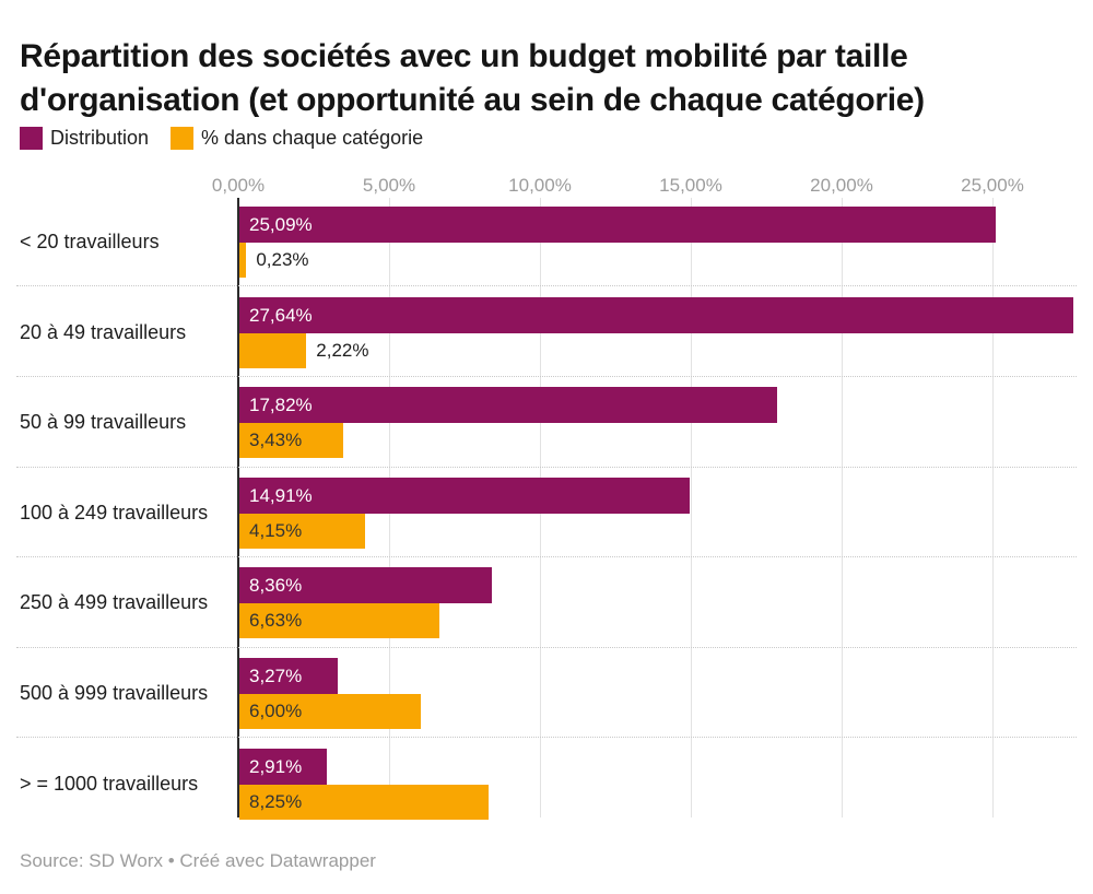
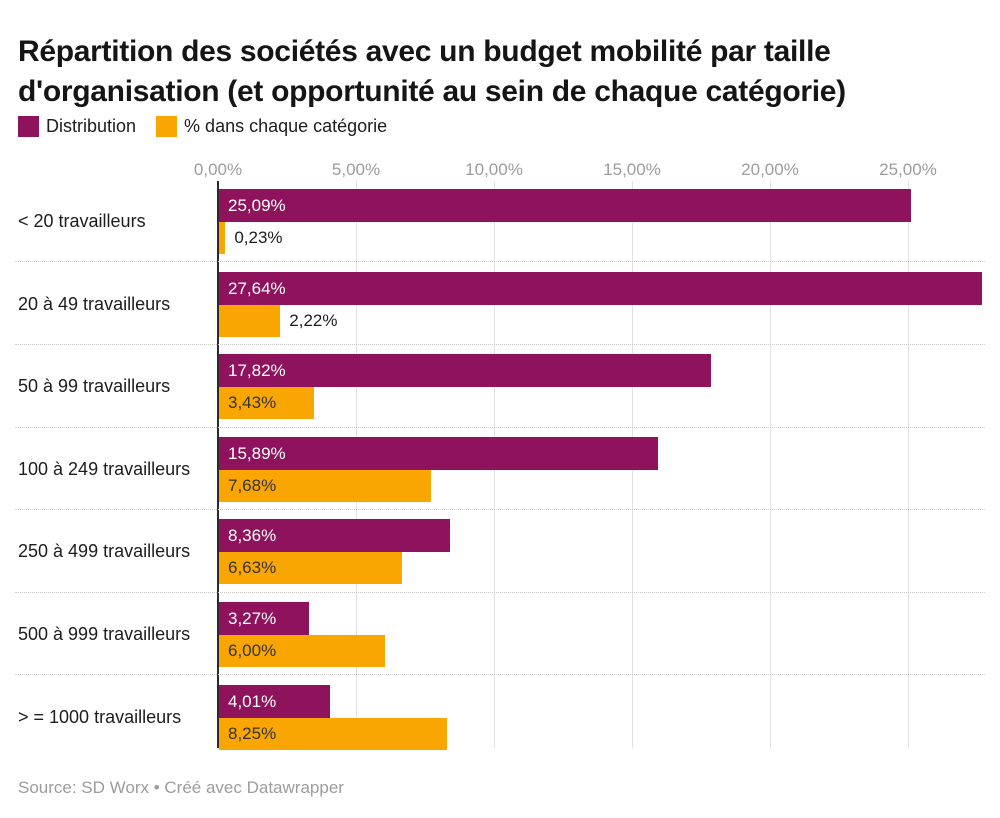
Distribution/100 à 249 travailleurs: 14,91% -> 15,89%
% dans chaque catégorie/100 à 249 travailleurs: 4,15% -> 7,68%
Distribution/> = 1000 travailleurs: 2,91% -> 4,01%
